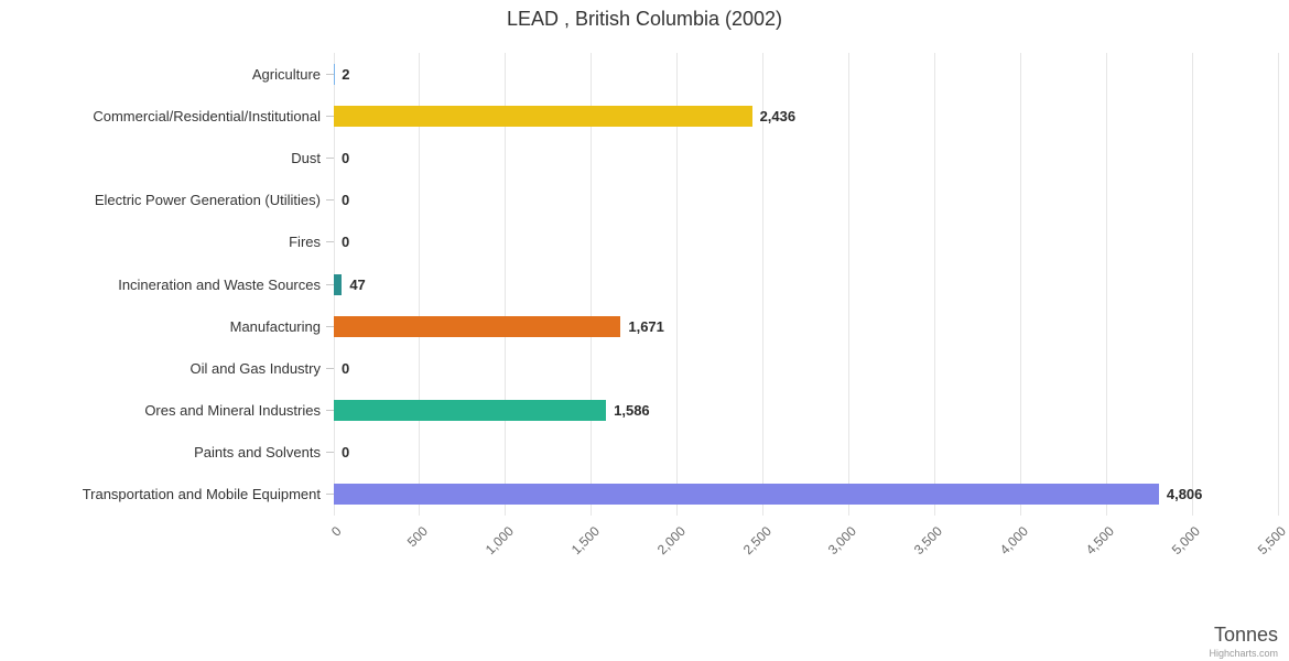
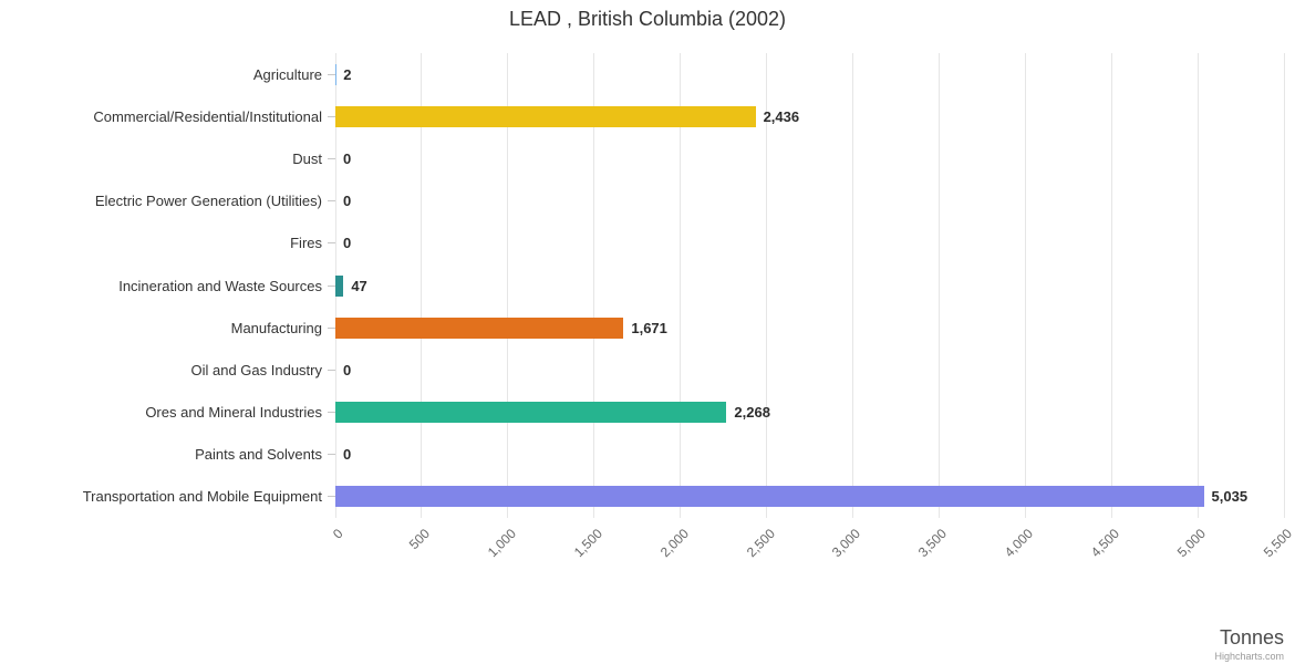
Ores and Mineral Industries: 1,586 -> 2,268
Transportation and Mobile Equipment: 4,806 -> 5,035
